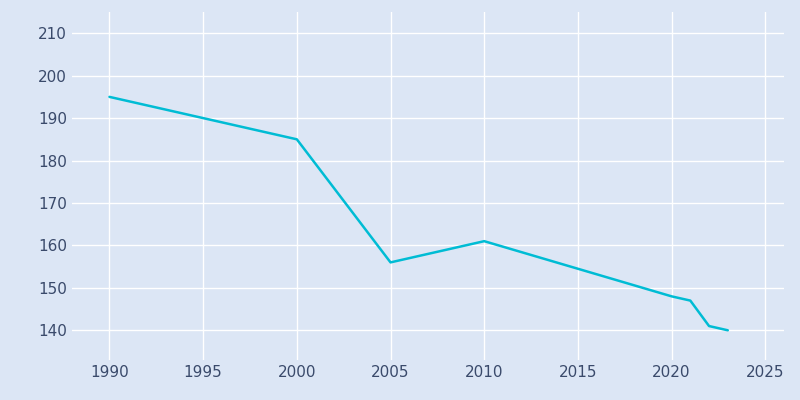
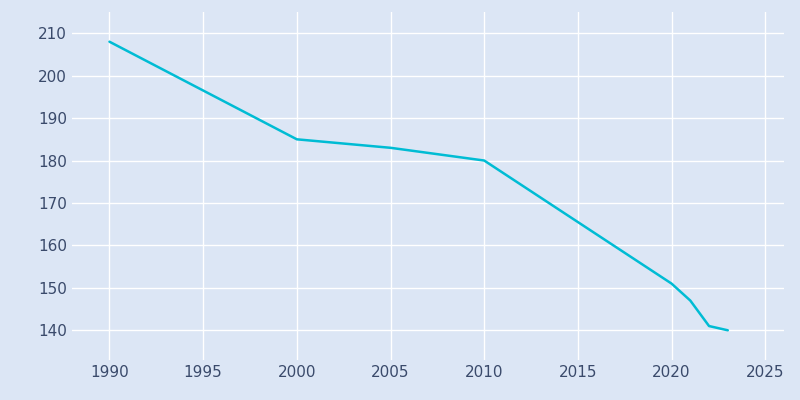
1990: 195 -> 208
2005: 156 -> 183
2010: 161 -> 180
2020: 148 -> 151
